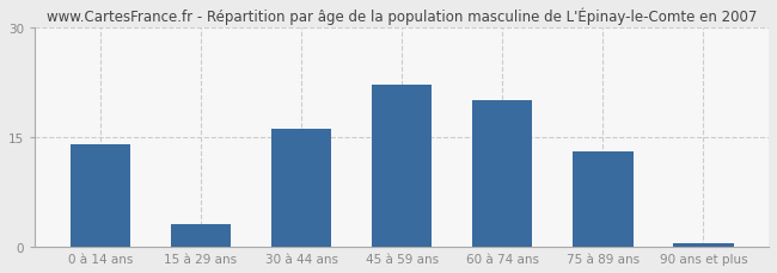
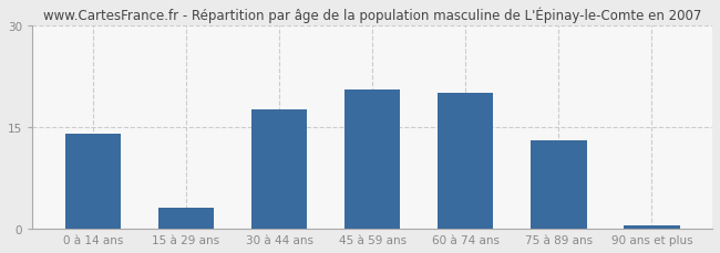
30 à 44 ans: 16.2 -> 17.6
45 à 59 ans: 22.2 -> 20.6
